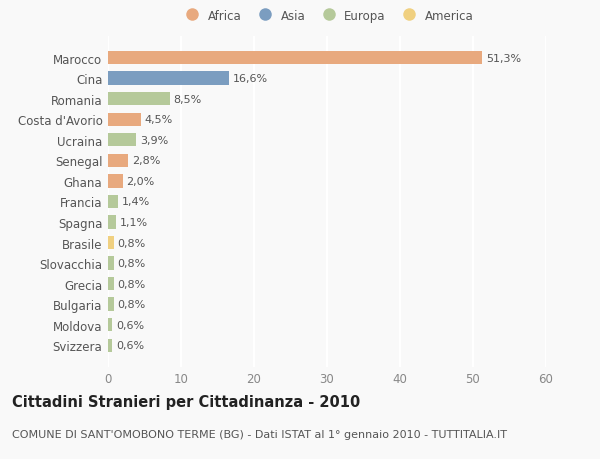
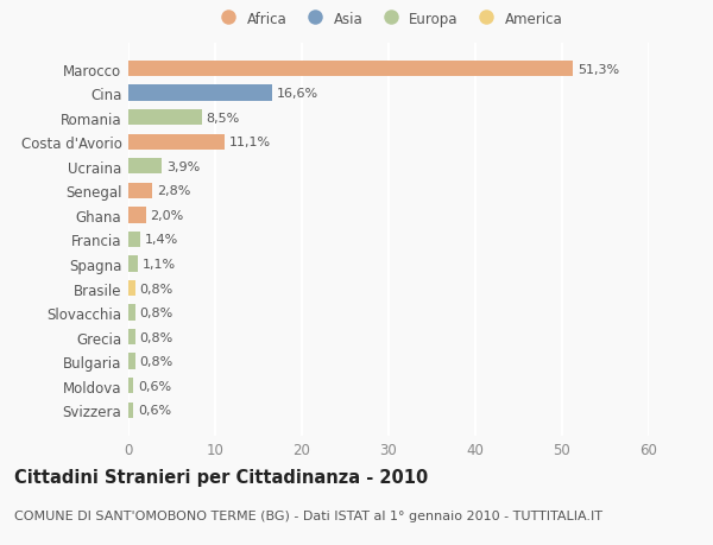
Costa d'Avorio: 4,5% -> 11,1%
